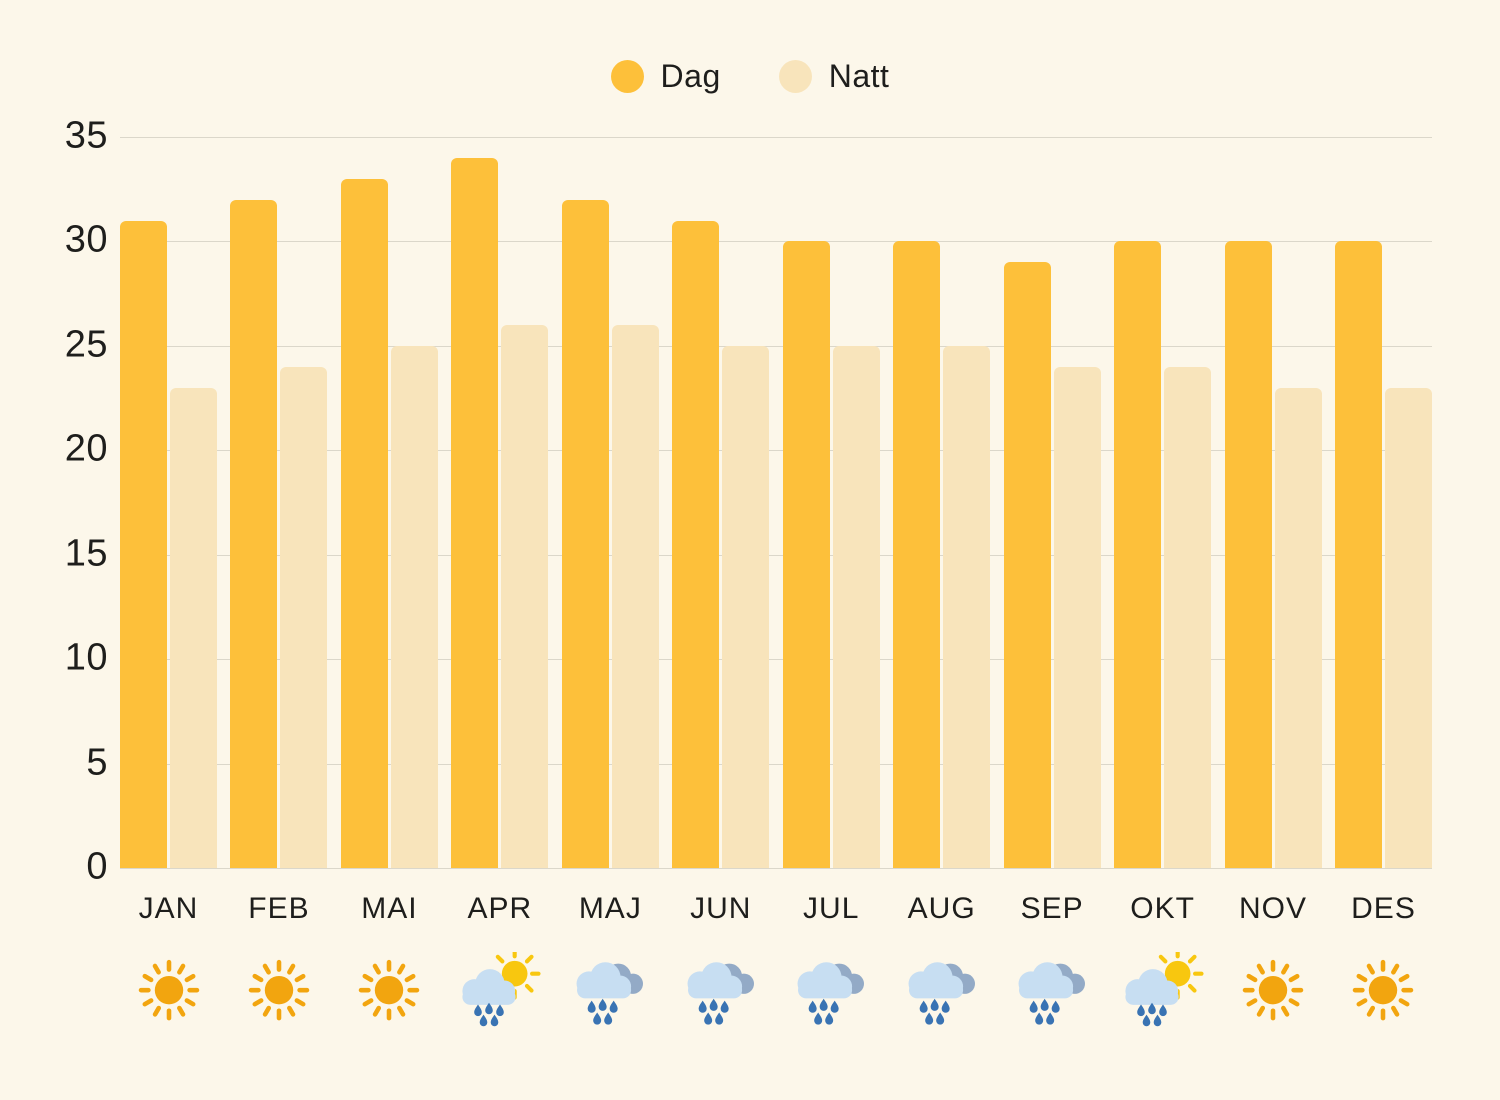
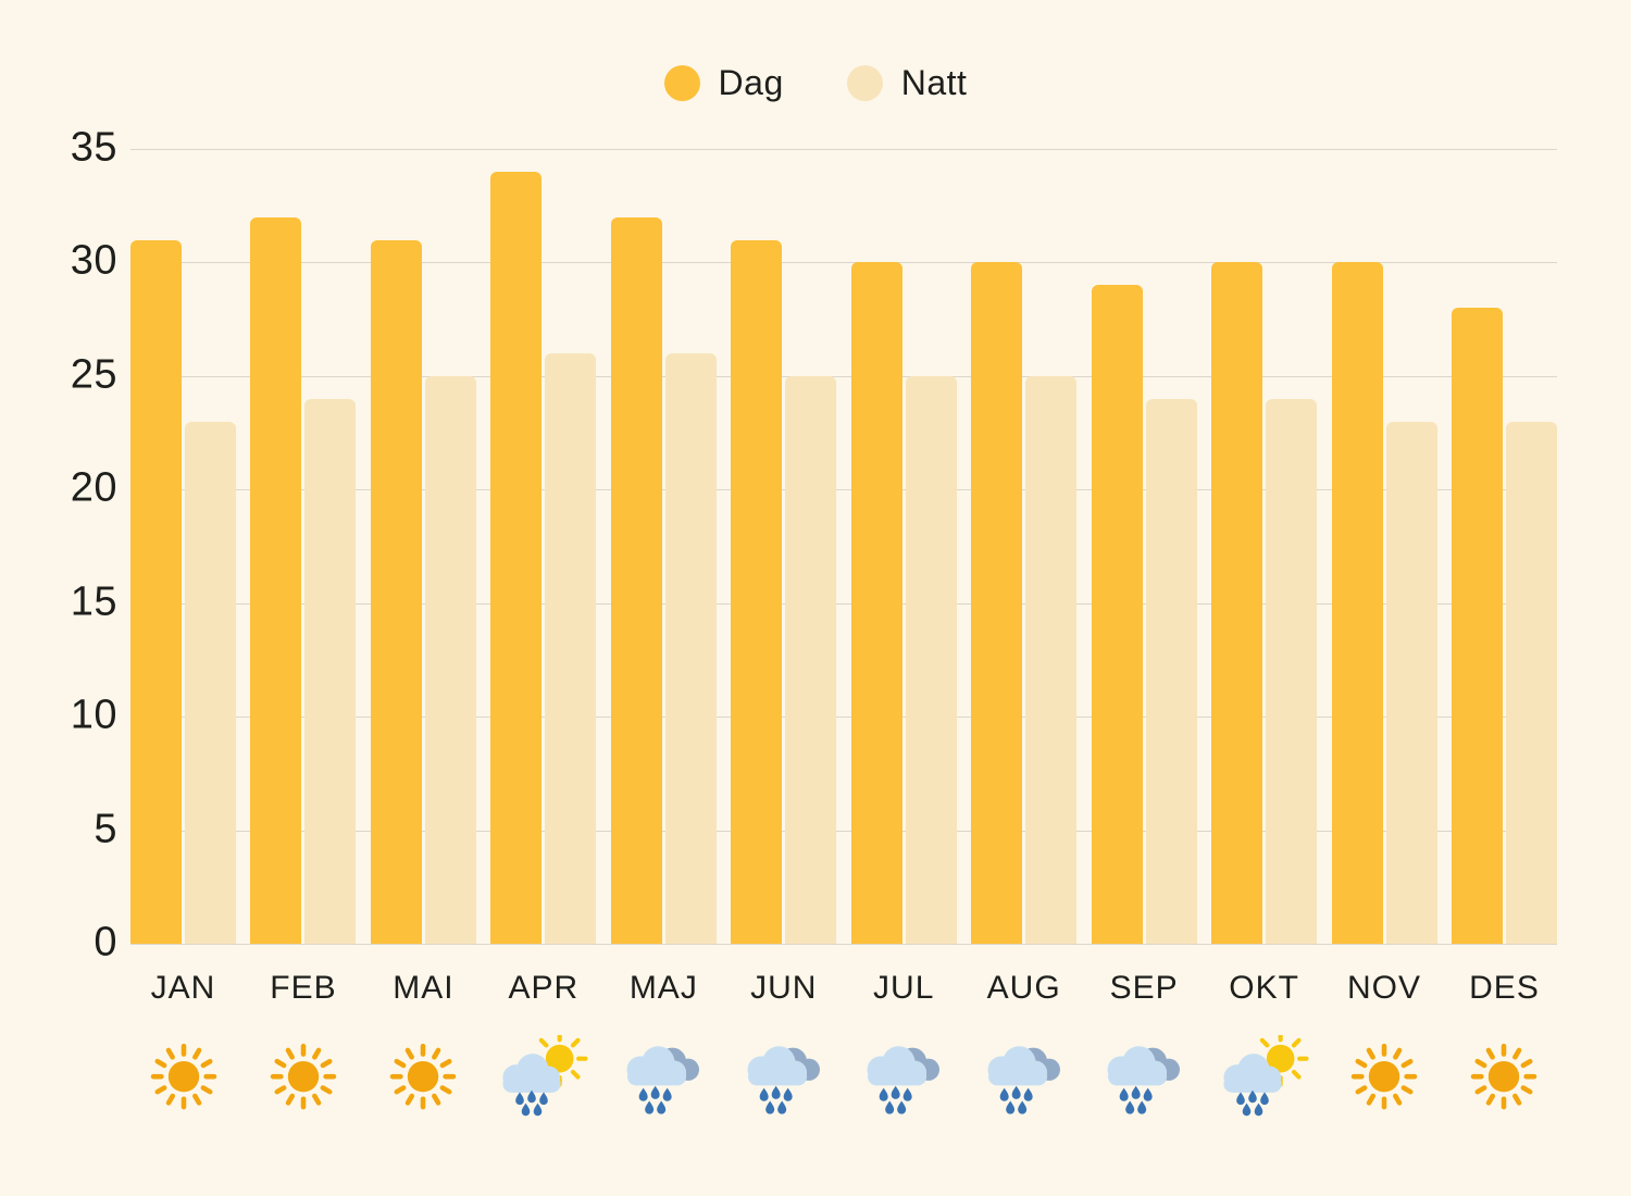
Dag/MAI: 33 -> 31
Dag/DES: 30 -> 28
